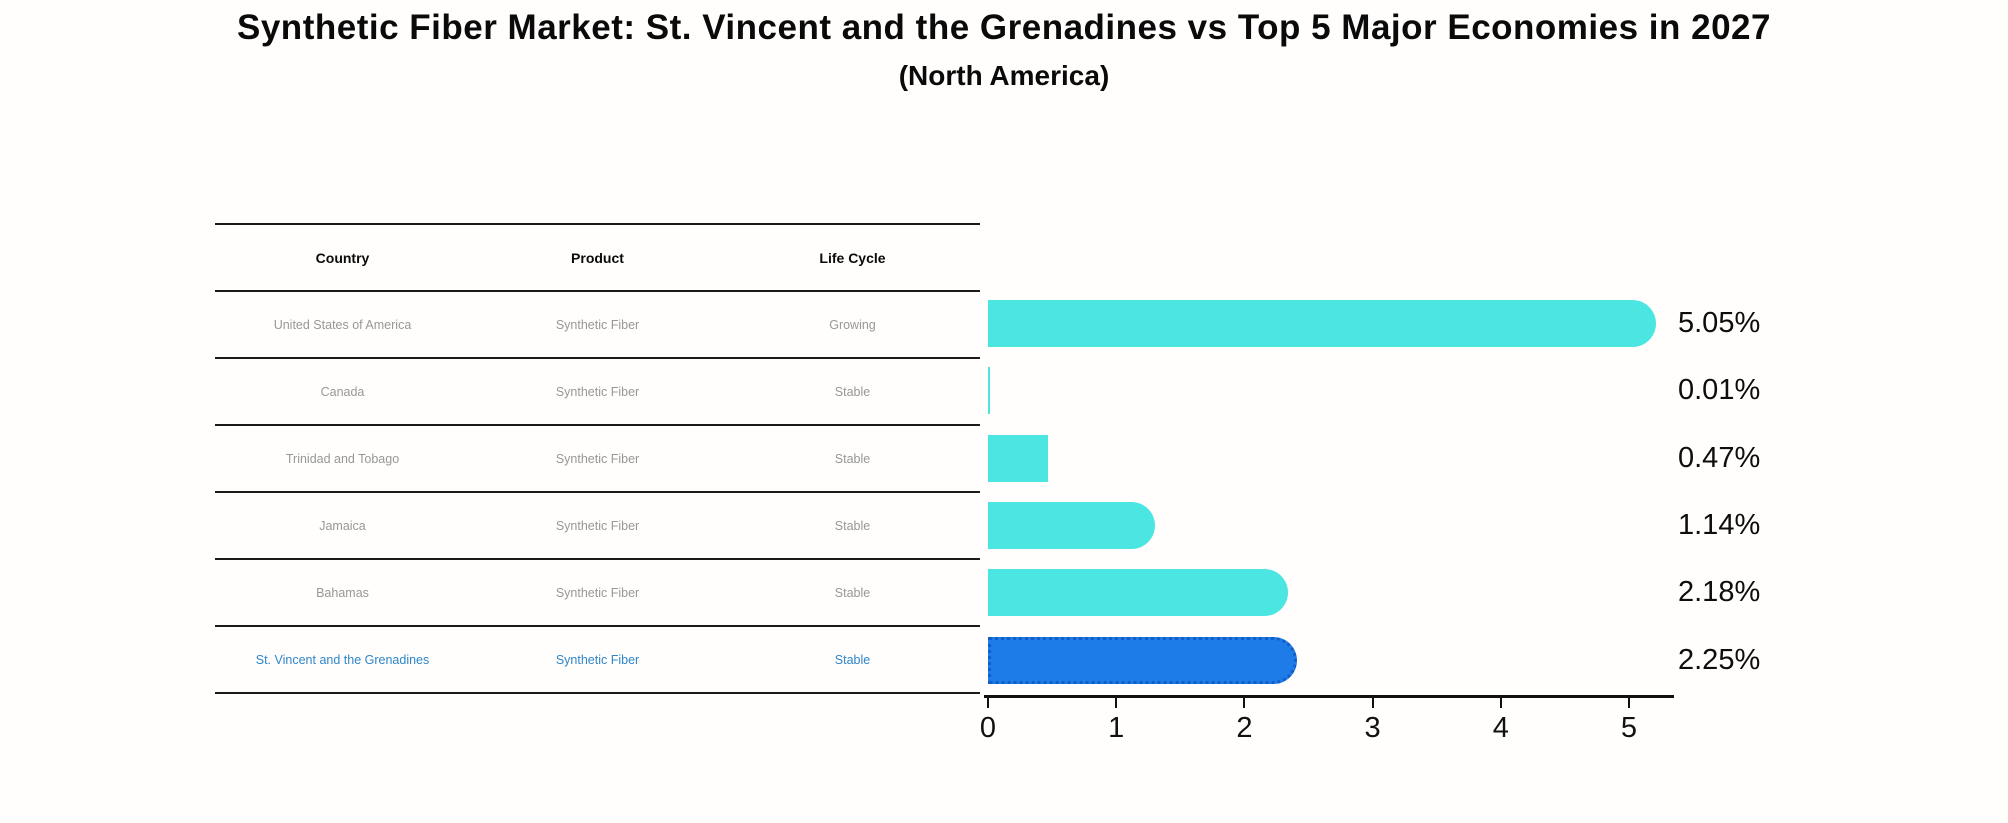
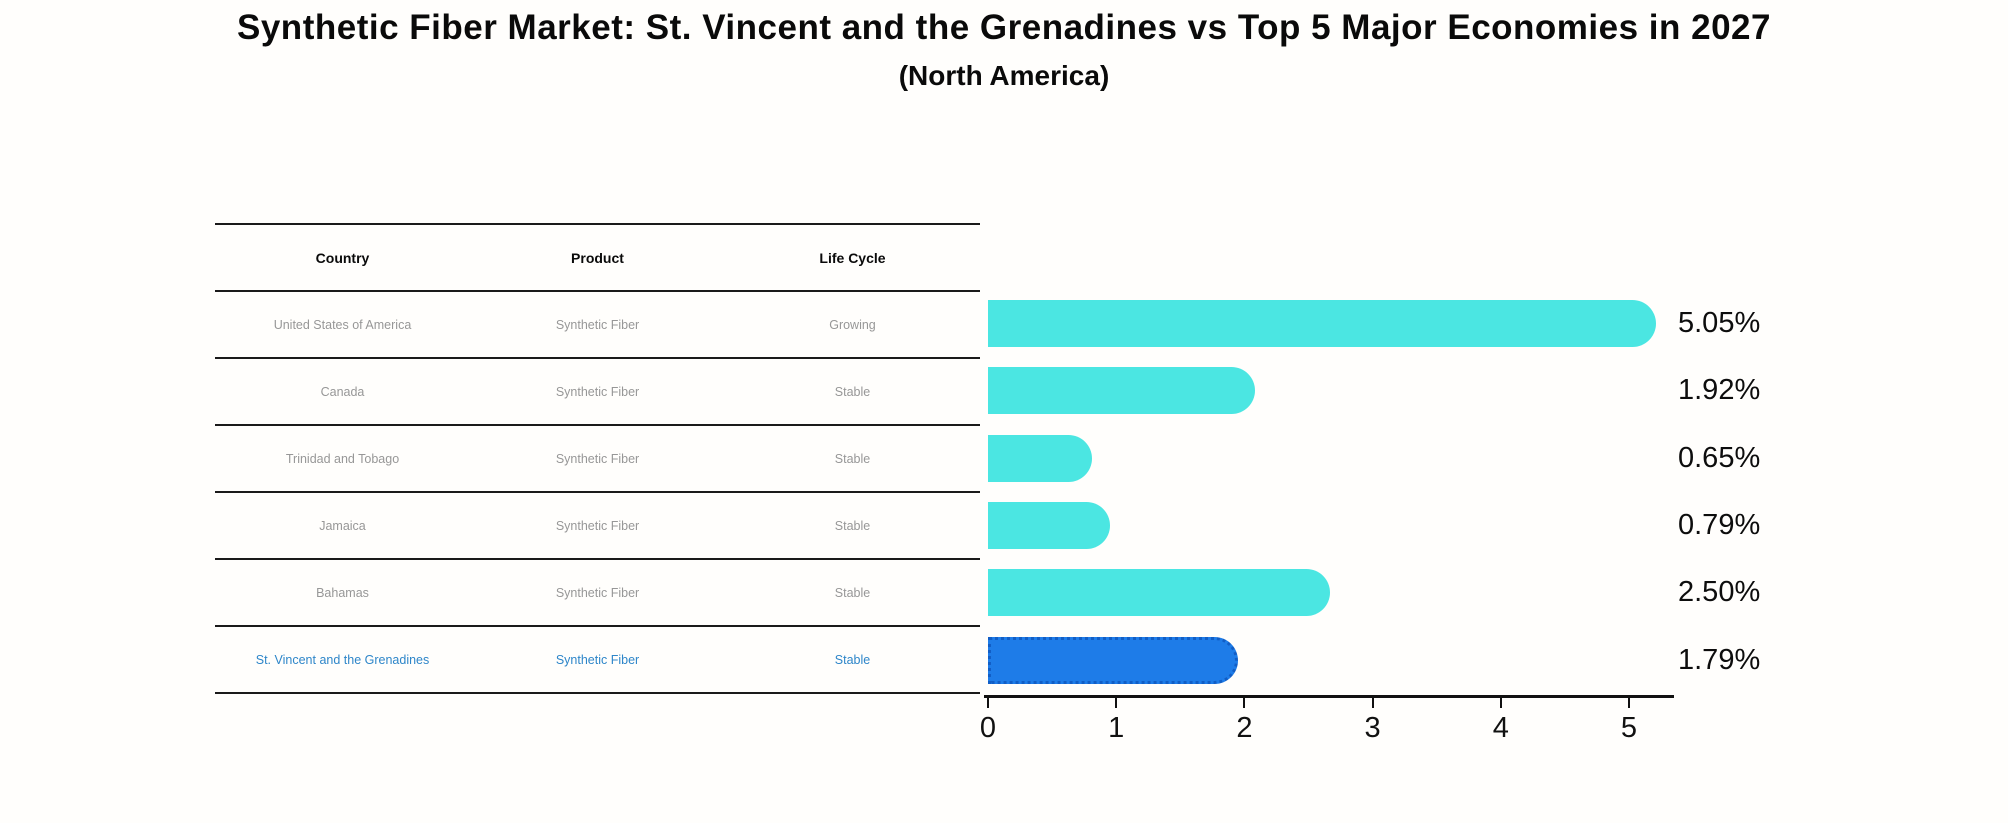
Canada: 0.01% -> 1.92%
Trinidad and Tobago: 0.47% -> 0.65%
Jamaica: 1.14% -> 0.79%
Bahamas: 2.18% -> 2.50%
St. Vincent and the Grenadines: 2.25% -> 1.79%
